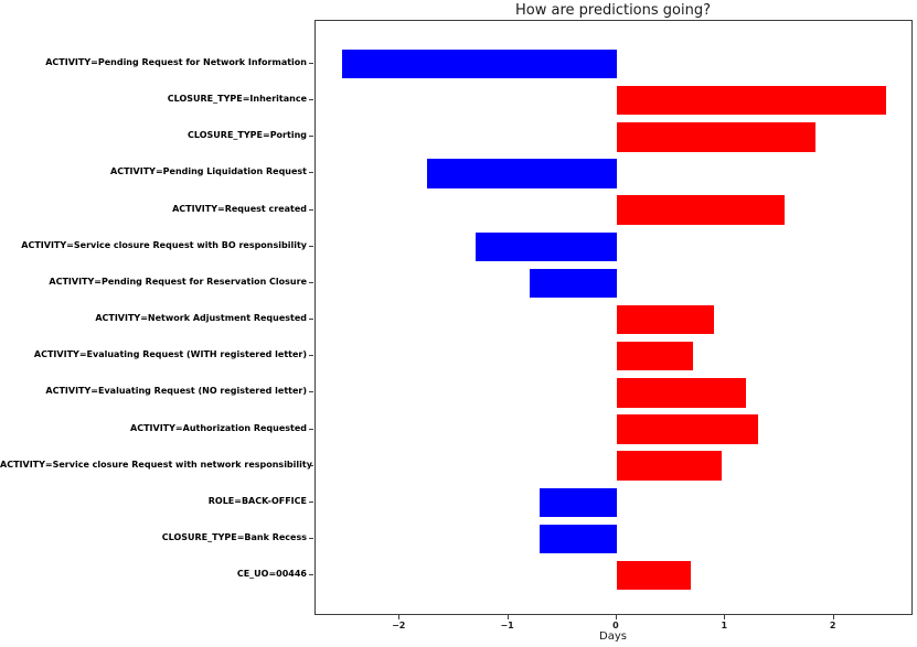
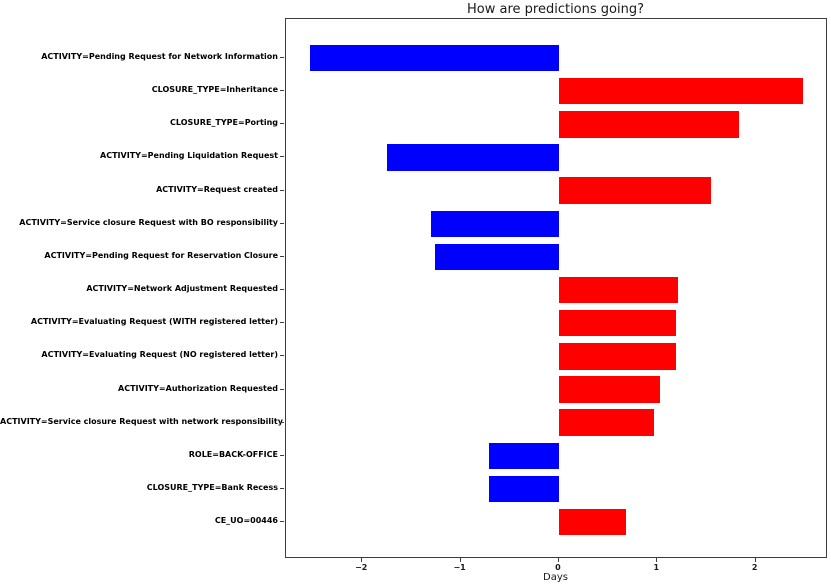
ACTIVITY=Pending Request for Reservation Closure: -0.8 -> -1.3
ACTIVITY=Network Adjustment Requested: 0.9 -> 1.2
ACTIVITY=Evaluating Request (WITH registered letter): 0.7 -> 1.2
ACTIVITY=Authorization Requested: 1.3 -> 1.0
